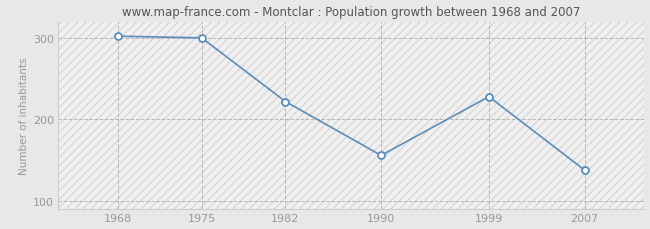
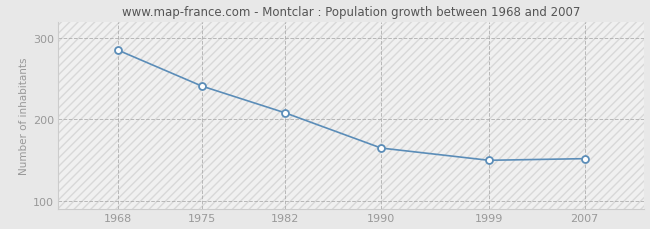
1968: 302 -> 285
1975: 300 -> 241
1982: 222 -> 208
1990: 156 -> 165
1999: 228 -> 150
2007: 138 -> 152
